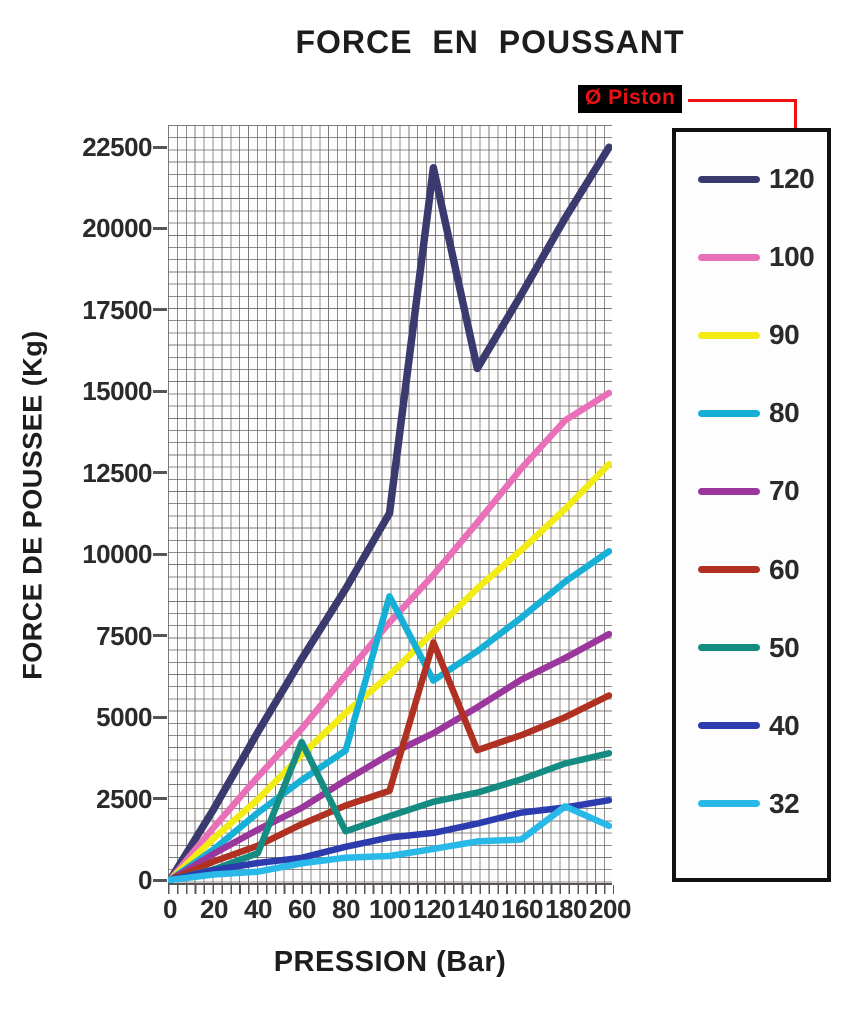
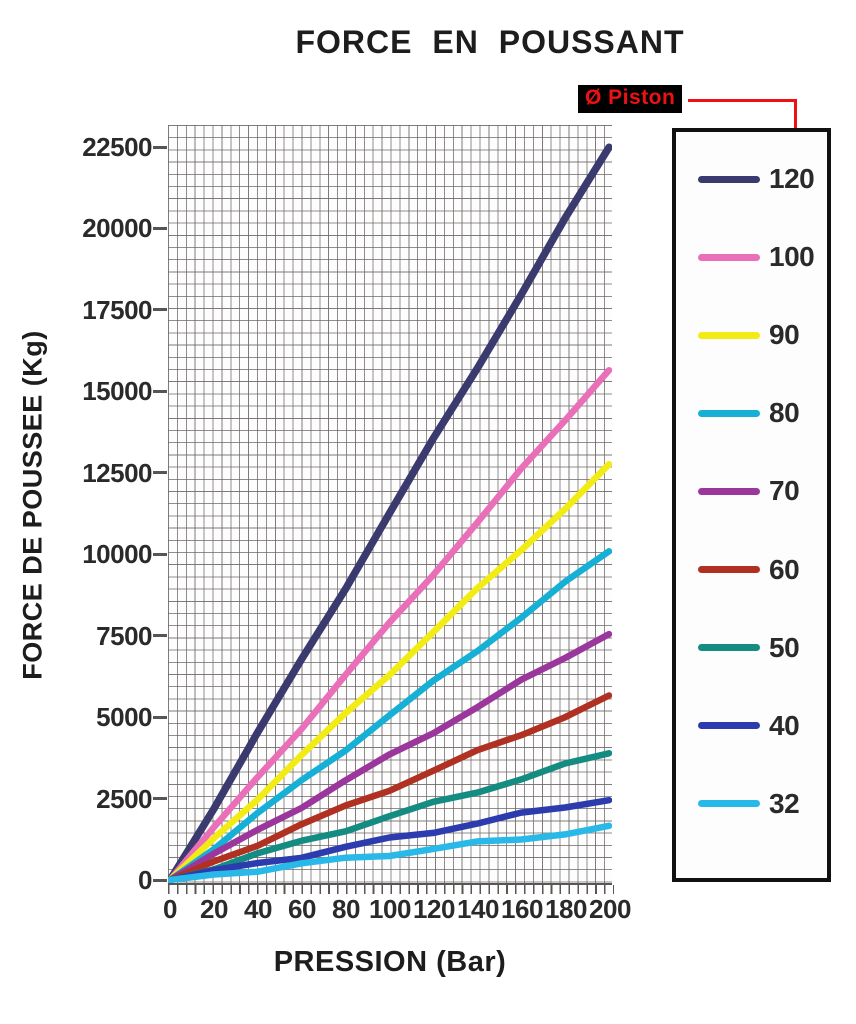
50/60: 4200 -> 1200
80/100: 8700 -> 5000
120/120: 21800 -> 13500
60/120: 7300 -> 3400
32/180: 2300 -> 1400
100/200: 15000 -> 15700
